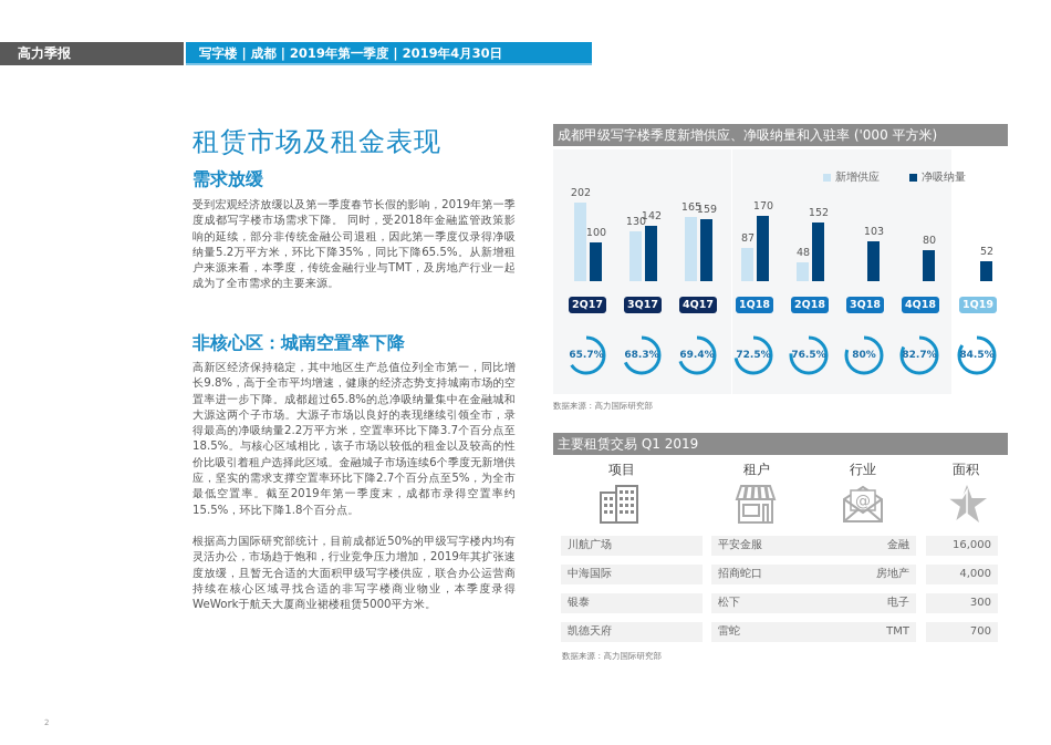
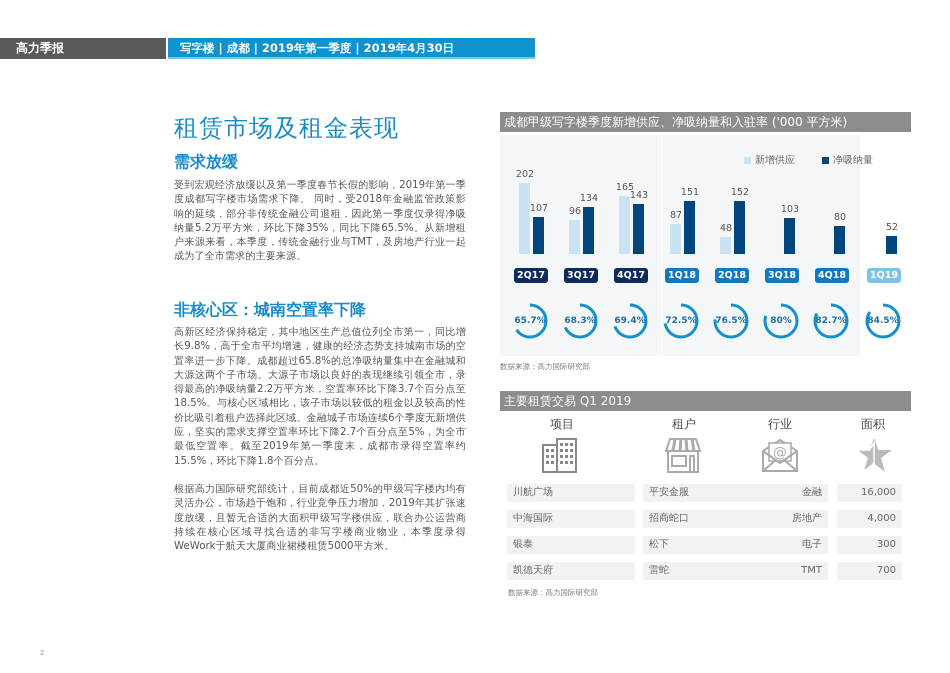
净吸纳量/2Q17: 100 -> 107
新增供应/3Q17: 130 -> 96
净吸纳量/3Q17: 142 -> 134
净吸纳量/4Q17: 159 -> 143
净吸纳量/1Q18: 170 -> 151
